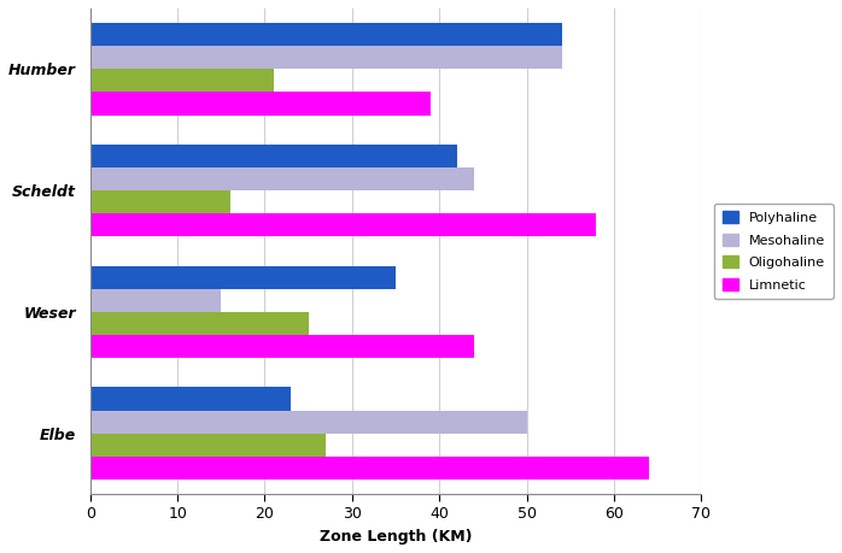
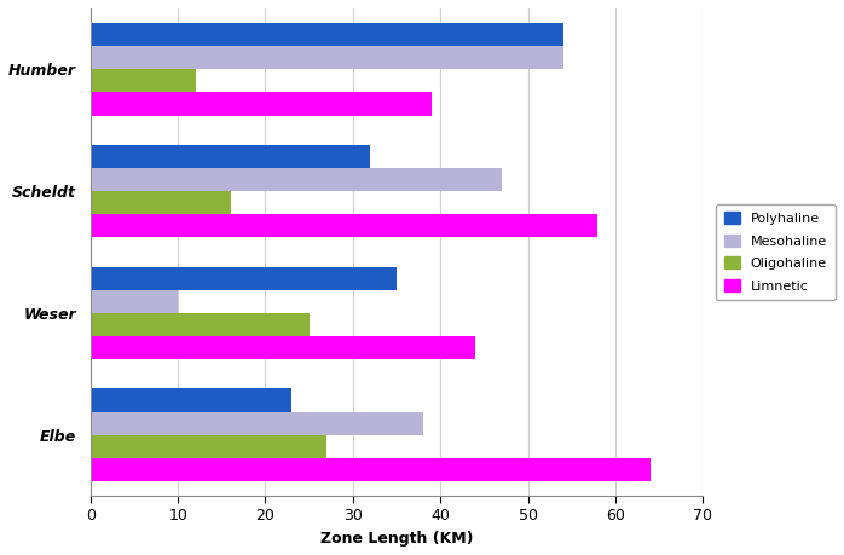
Oligohaline/Humber: 21 -> 12
Polyhaline/Scheldt: 42 -> 32
Mesohaline/Scheldt: 44 -> 47
Mesohaline/Weser: 15 -> 10
Mesohaline/Elbe: 50 -> 38
